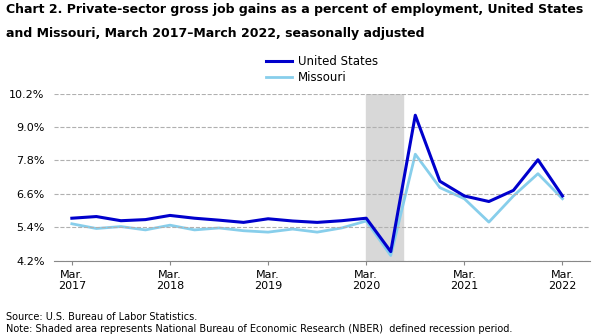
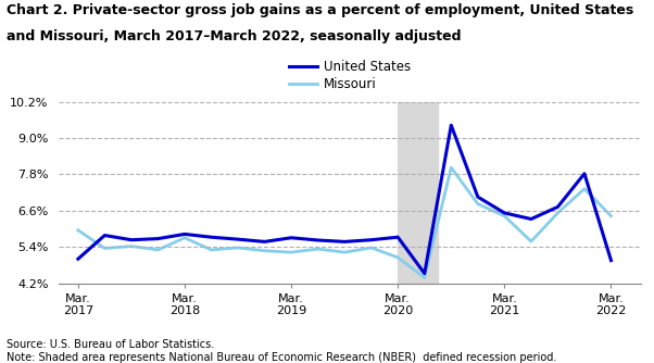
United States/Mar. 2017: 5.72% -> 5.00%
Missouri/Mar. 2017: 5.52% -> 5.95%
Missouri/Mar. 2018: 5.47% -> 5.70%
Missouri/Mar. 2020: 5.62% -> 5.05%
United States/Mar. 2022: 6.52% -> 4.95%
